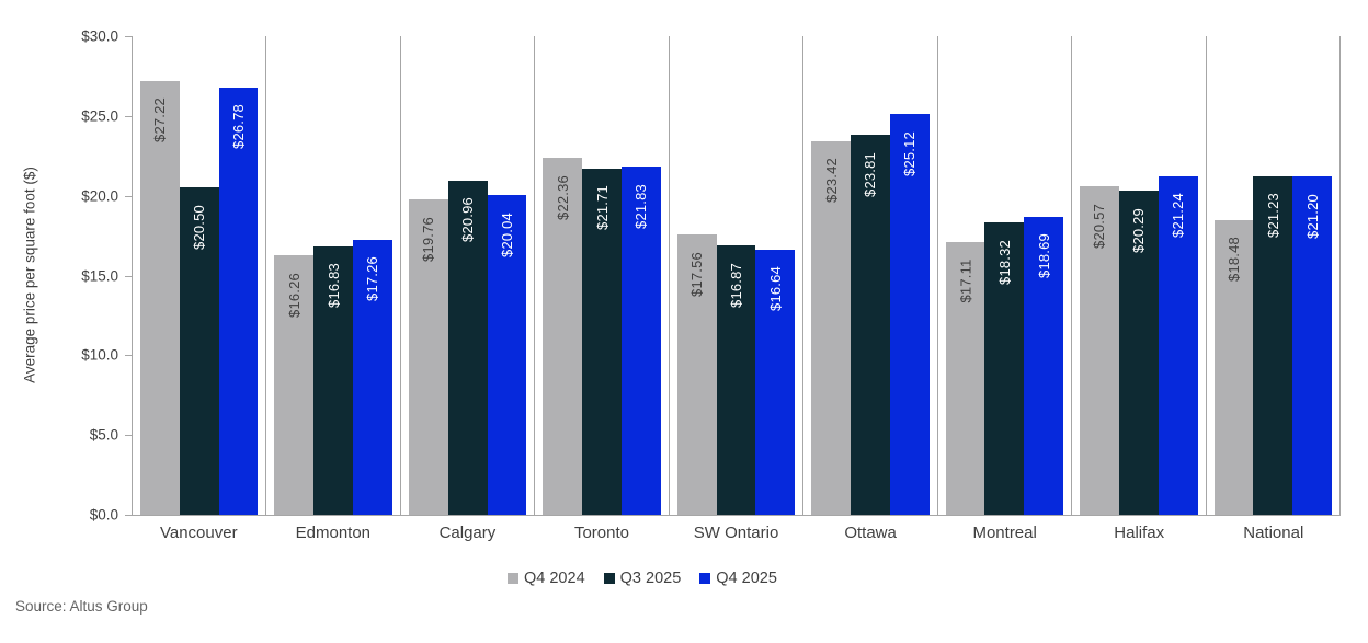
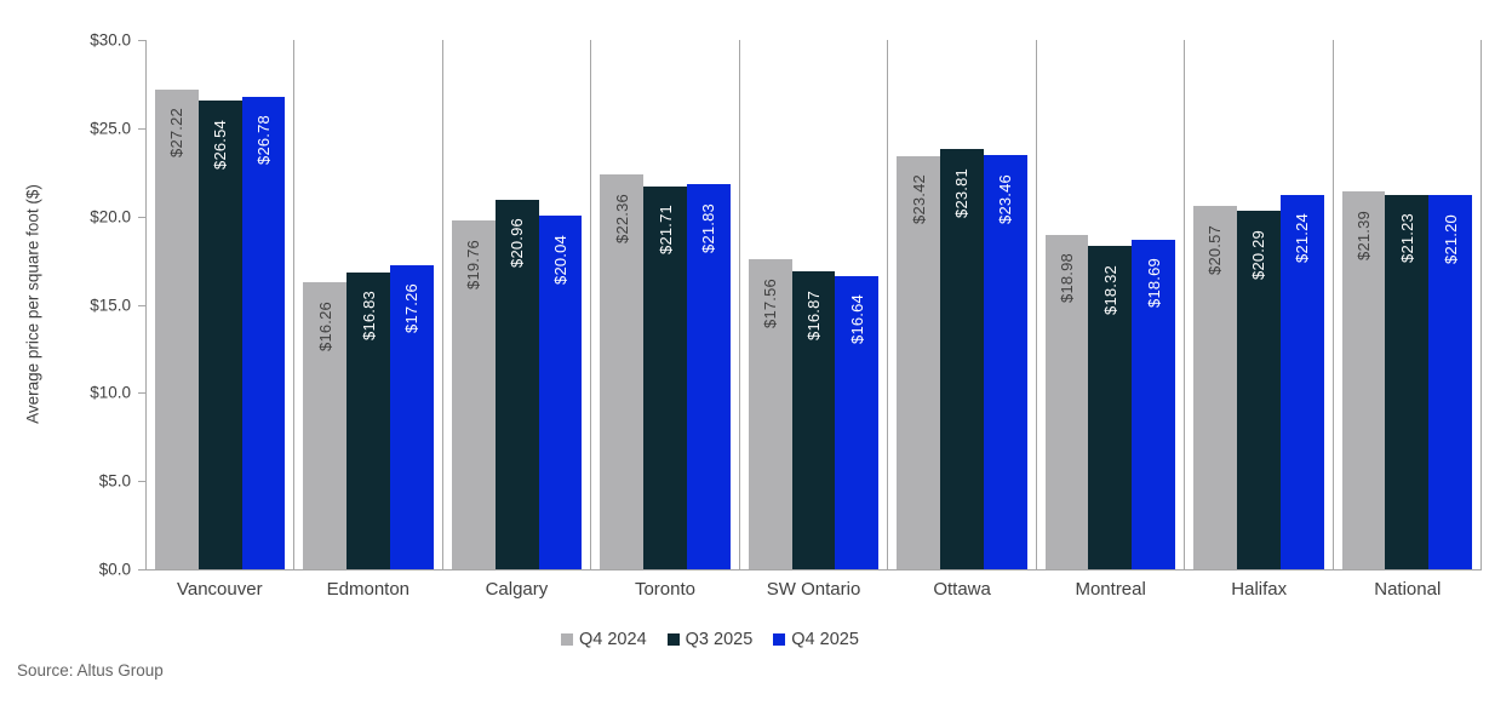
Q3 2025/Vancouver: $20.50 -> $26.54
Q4 2025/Ottawa: $25.12 -> $23.46
Q4 2024/Montreal: $17.11 -> $18.98
Q4 2024/National: $18.48 -> $21.39
